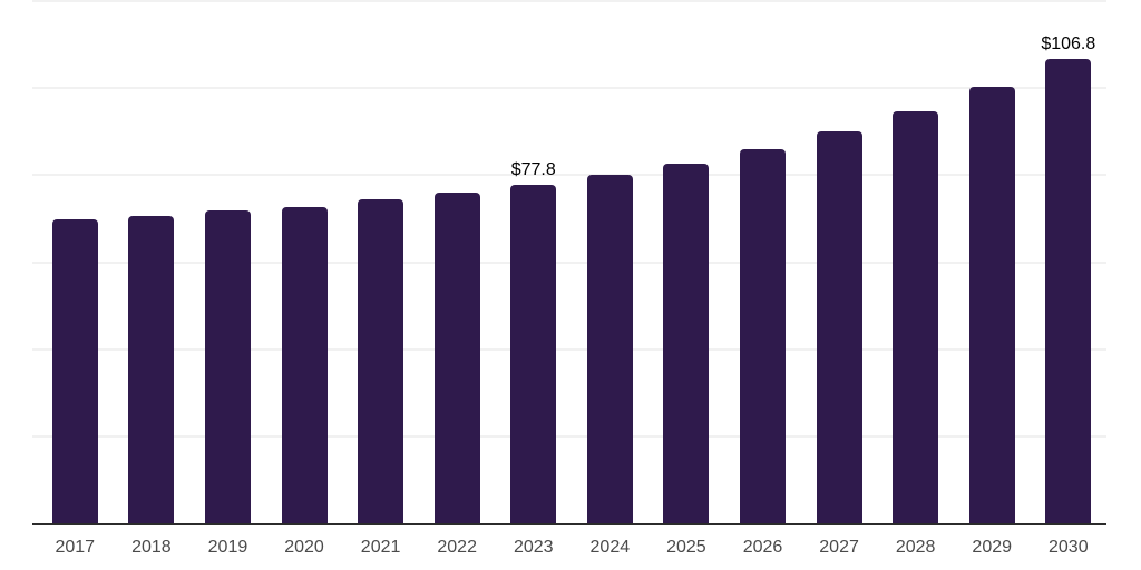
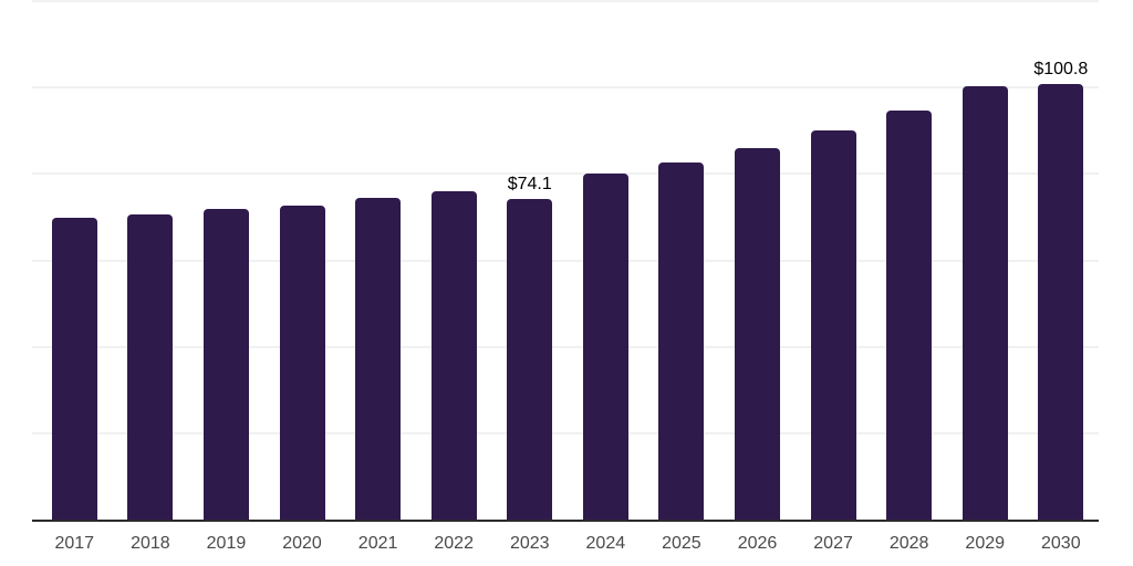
2023: $77.8 -> $74.1
2030: $106.8 -> $100.8
